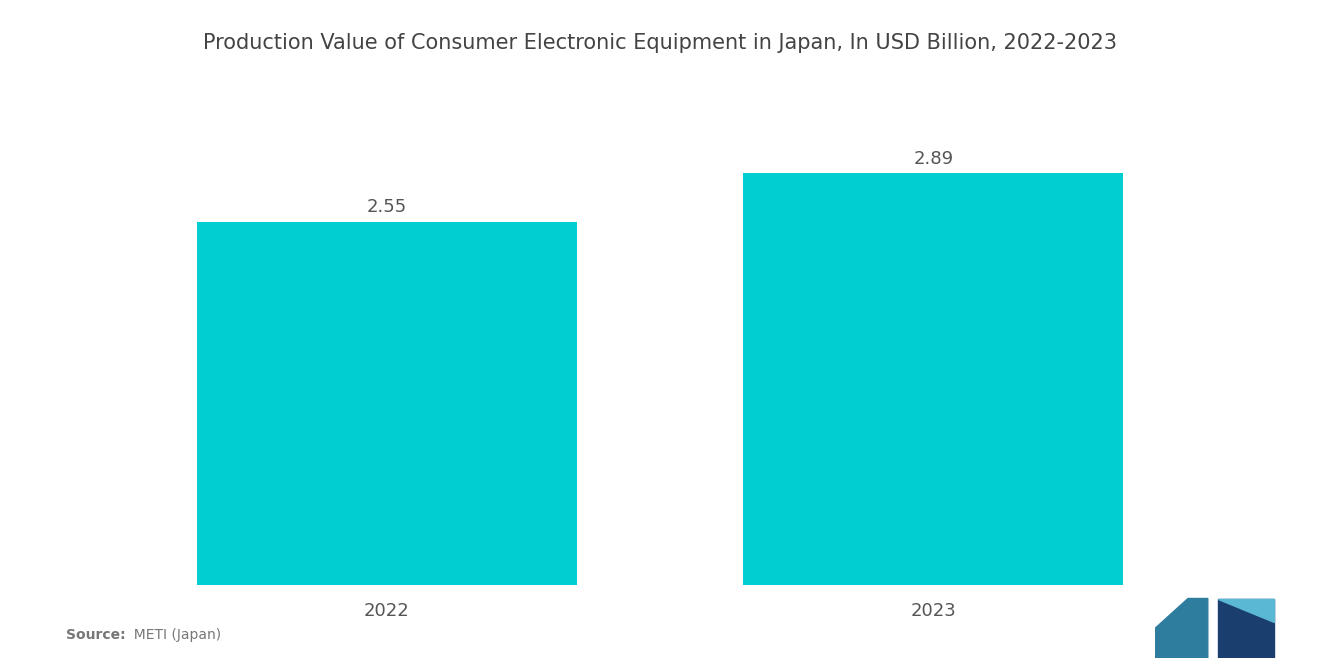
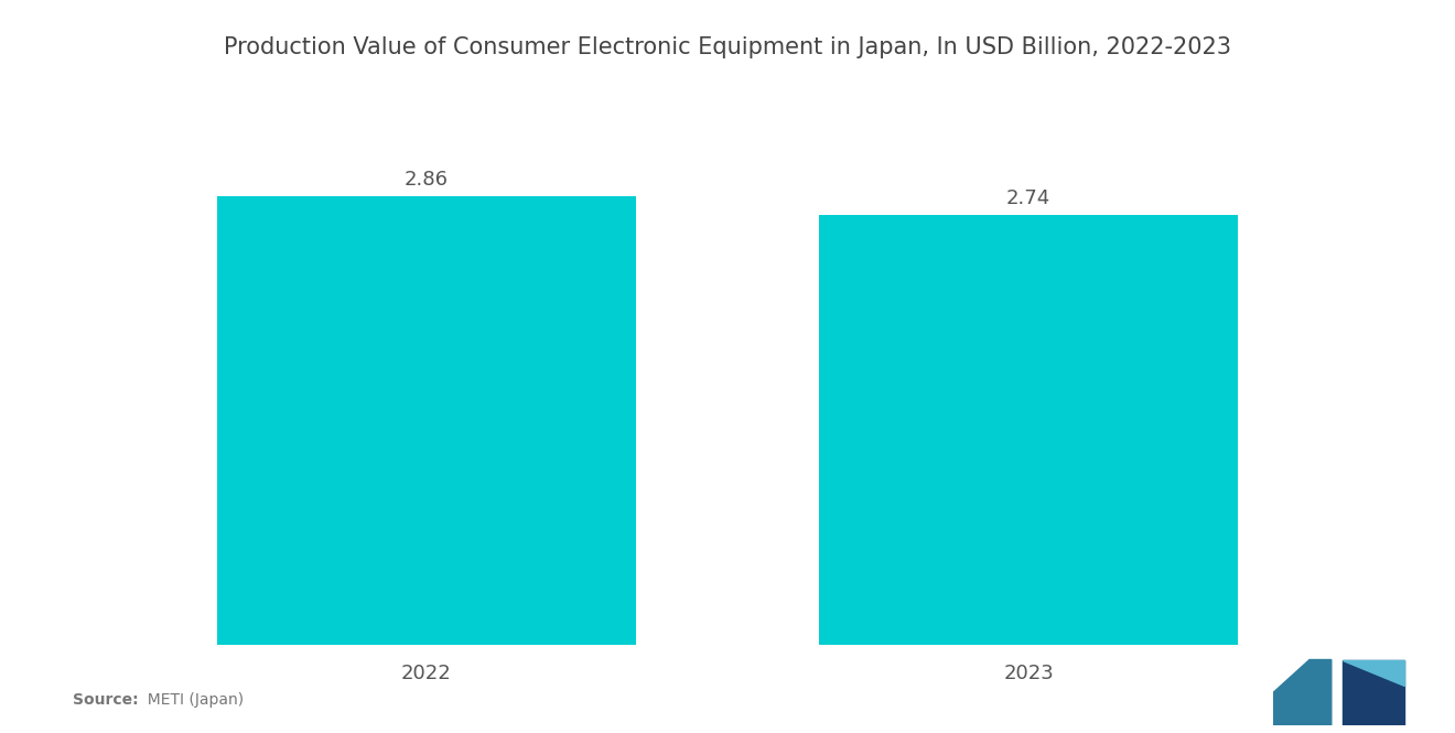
2022: 2.55 -> 2.86
2023: 2.89 -> 2.74
